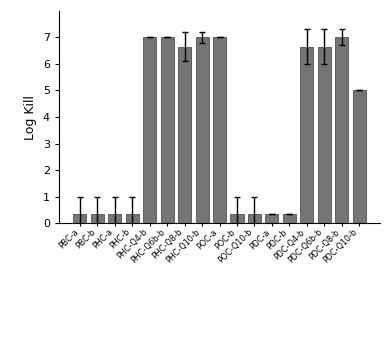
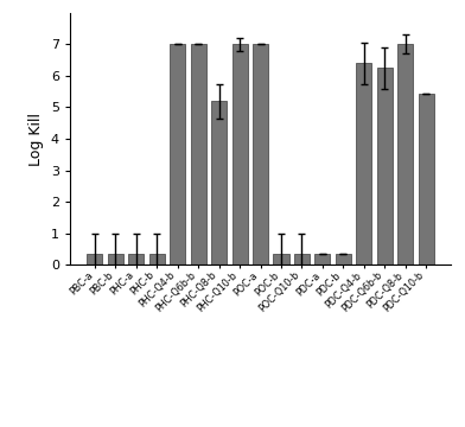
PHC-Q8-b: 6.65 -> 5.20
PDC-Q4-b: 6.65 -> 6.40
PDC-Q6b-b: 6.65 -> 6.25
PDC-Q10-b: 5.00 -> 5.45
